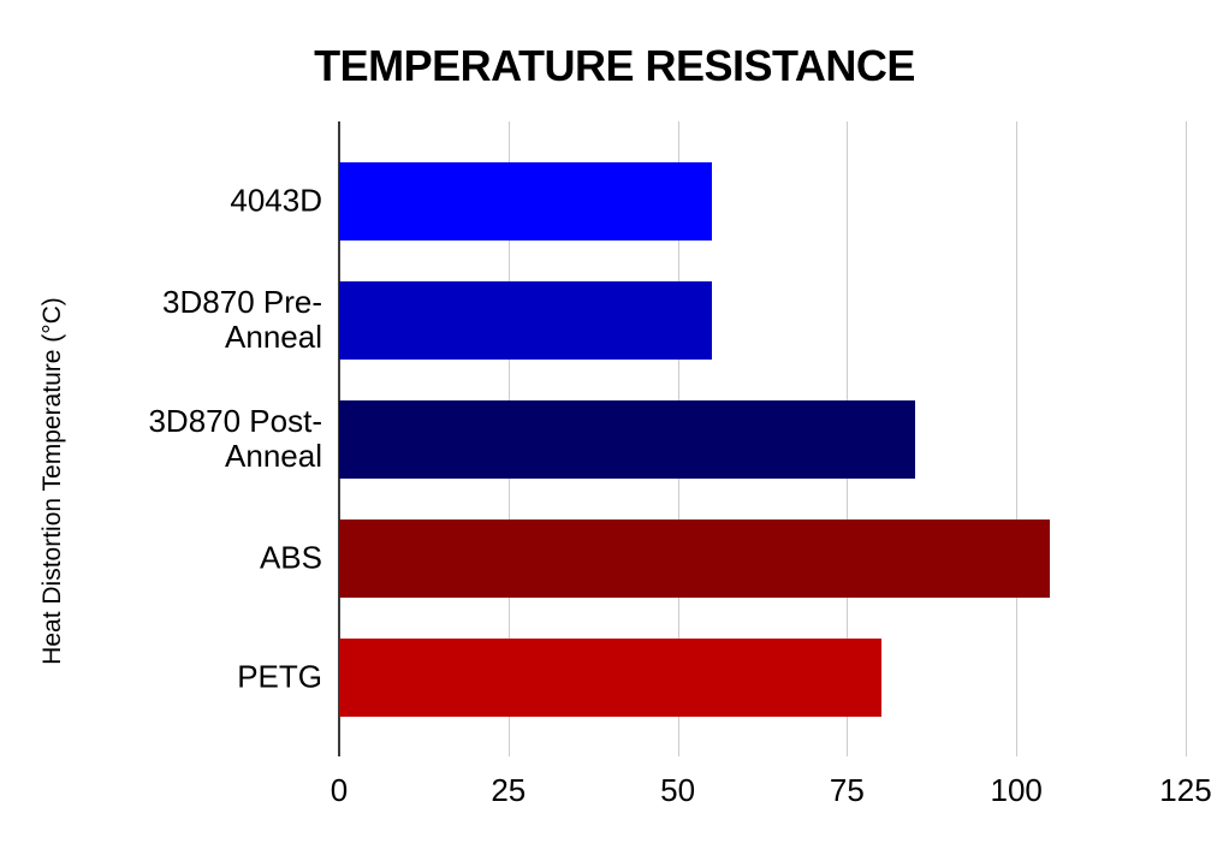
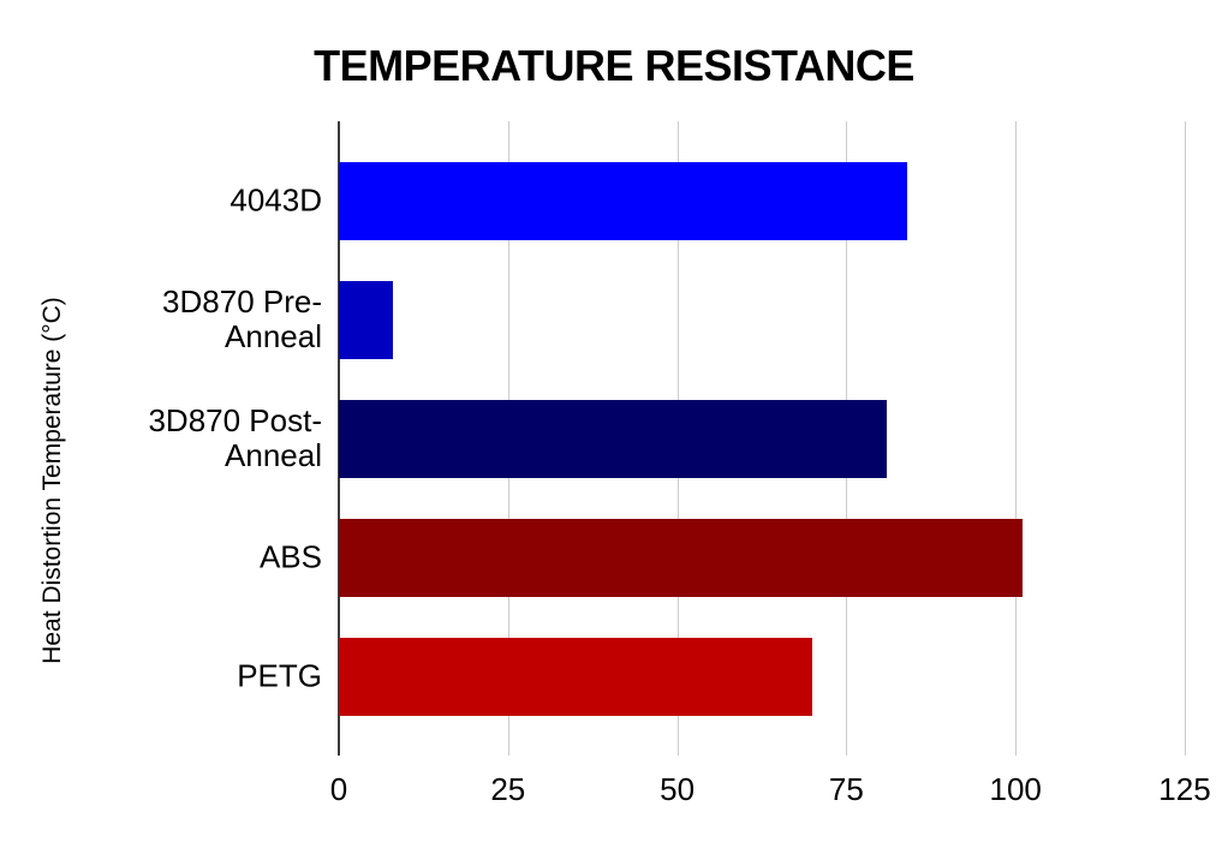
4043D: 55 -> 84
3D870 Pre-Anneal: 55 -> 8
3D870 Post-Anneal: 85 -> 81
ABS: 105 -> 101
PETG: 80 -> 70
